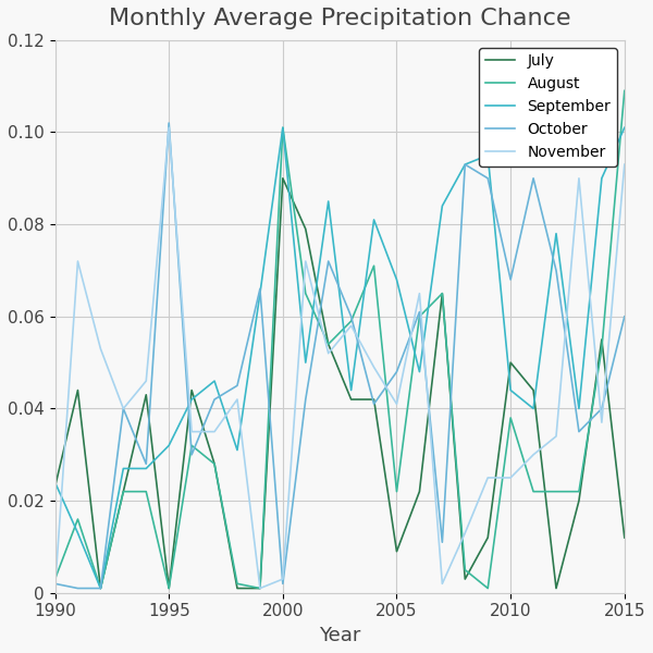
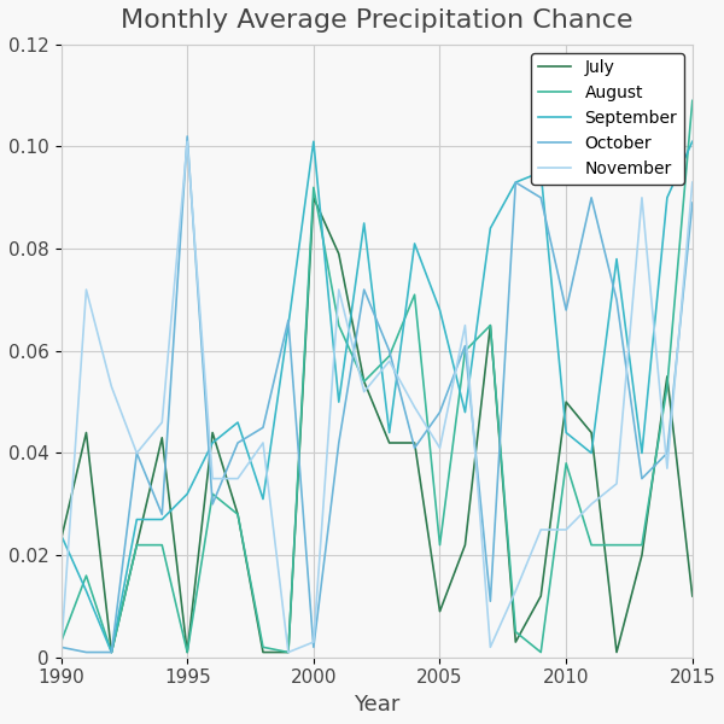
August/2000: 0.101 -> 0.092
October/2015: 0.060 -> 0.089
